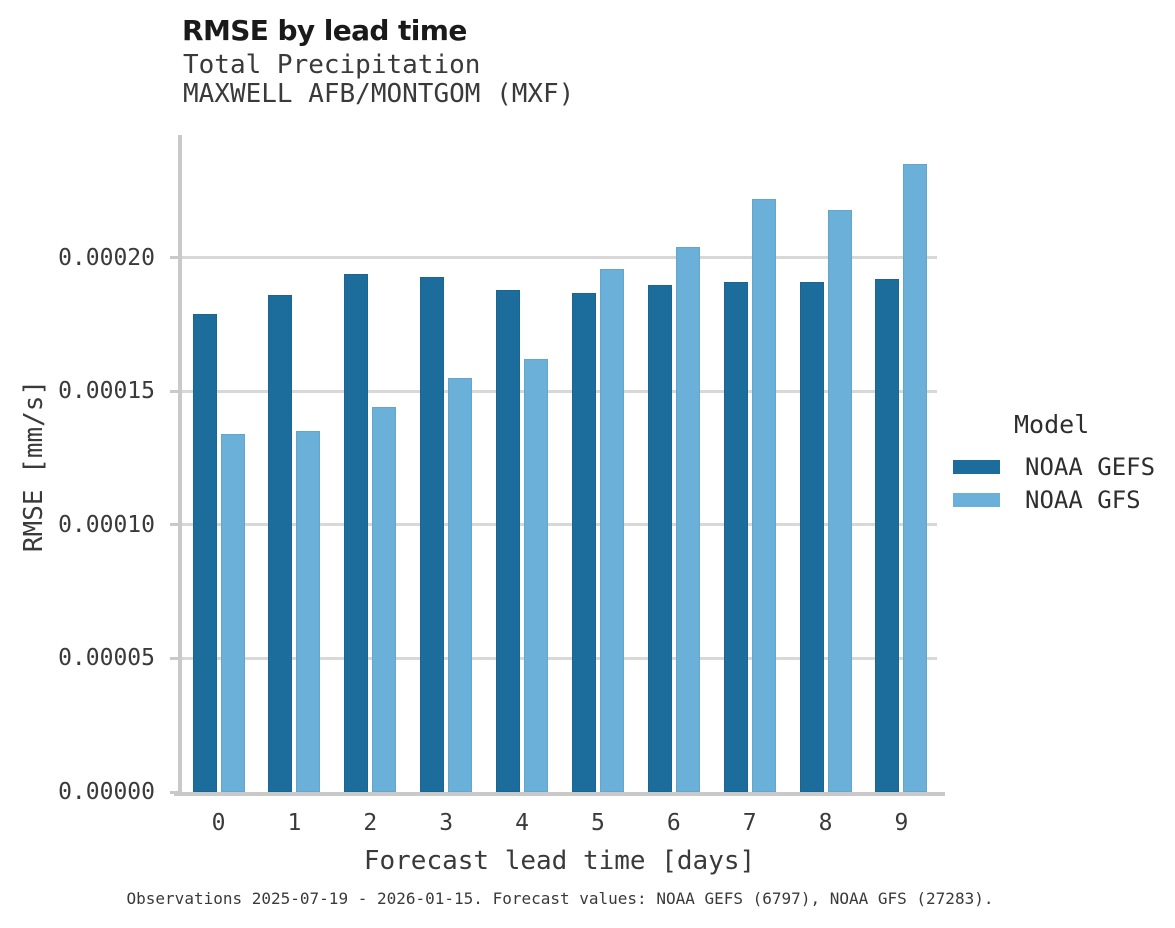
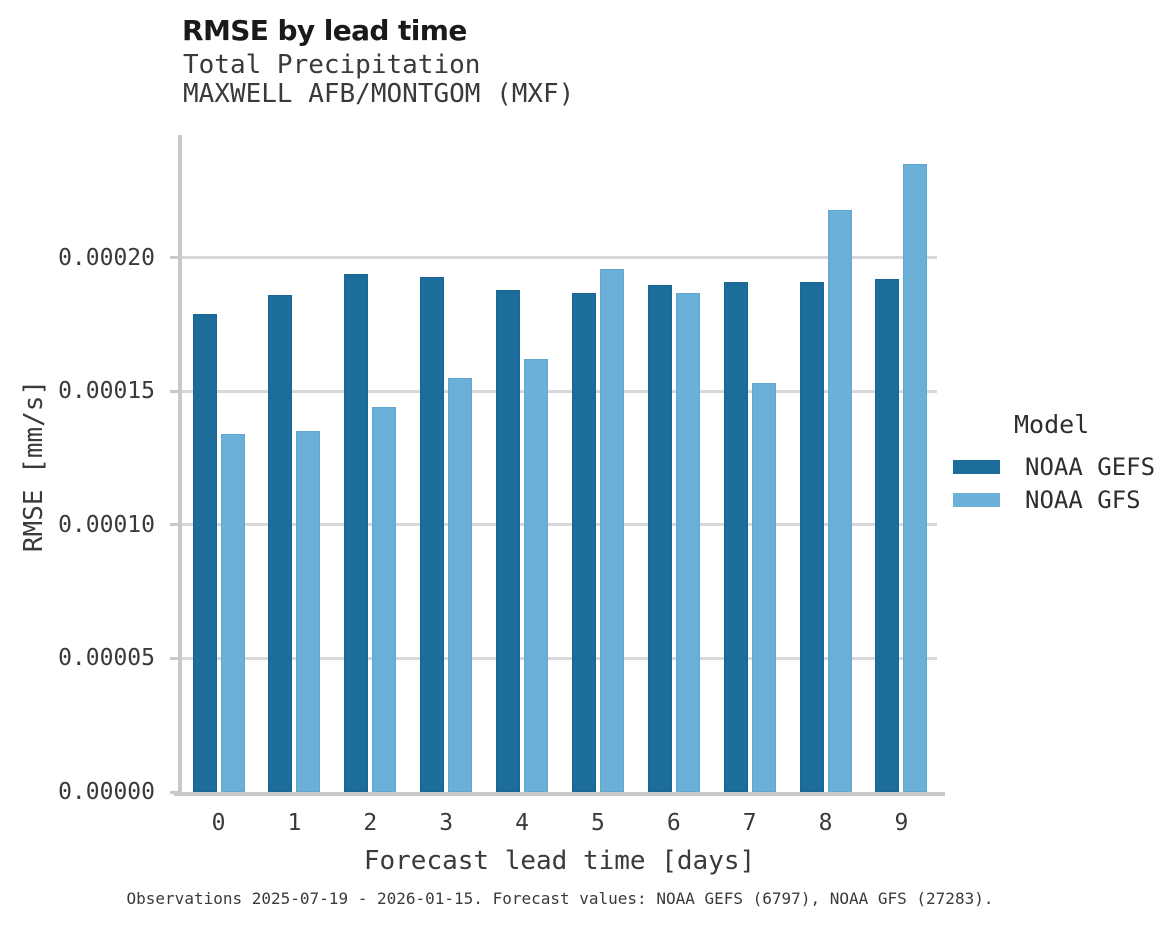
NOAA GFS/6: 0.000204 -> 0.000187
NOAA GFS/7: 0.000222 -> 0.000153
